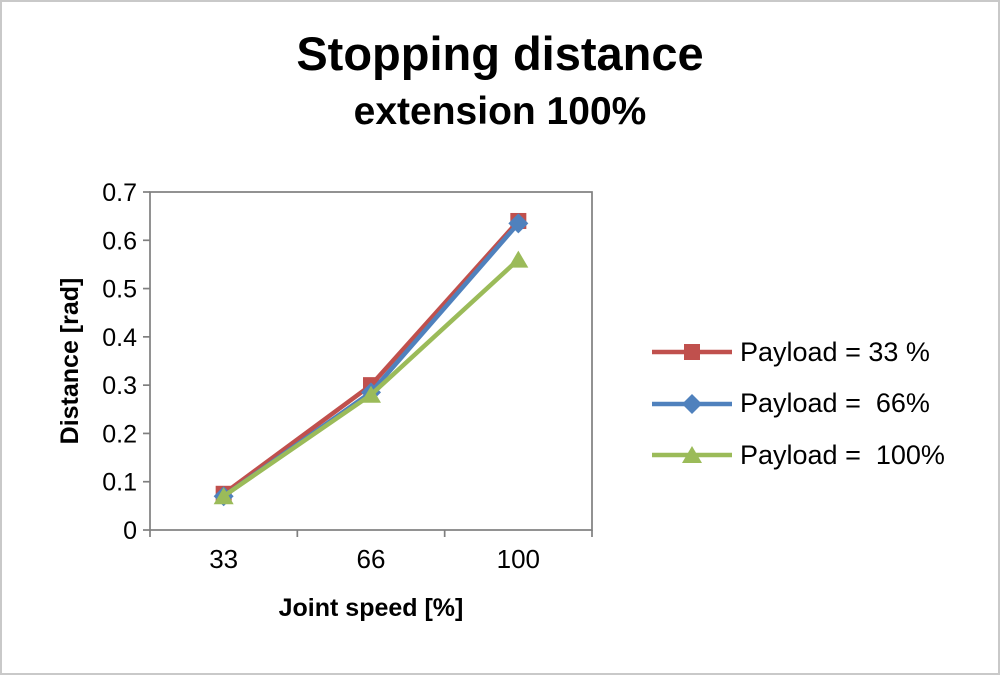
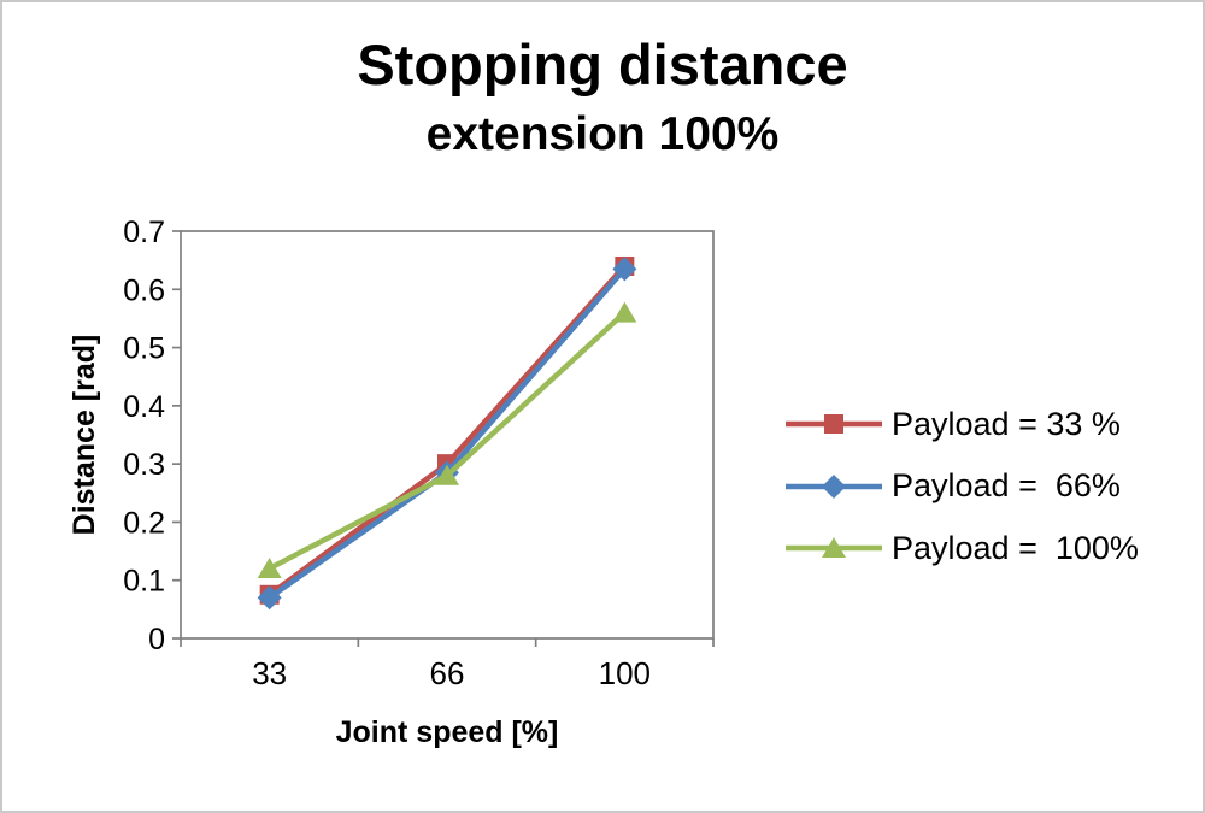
Payload = 100%/33: 0.07 -> 0.12
